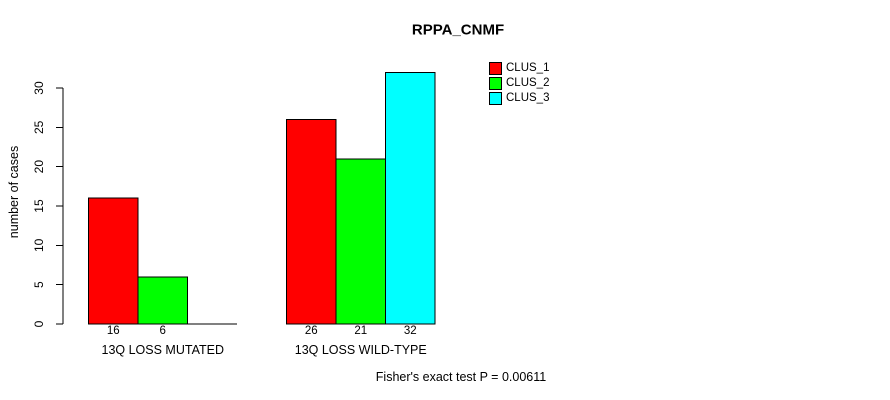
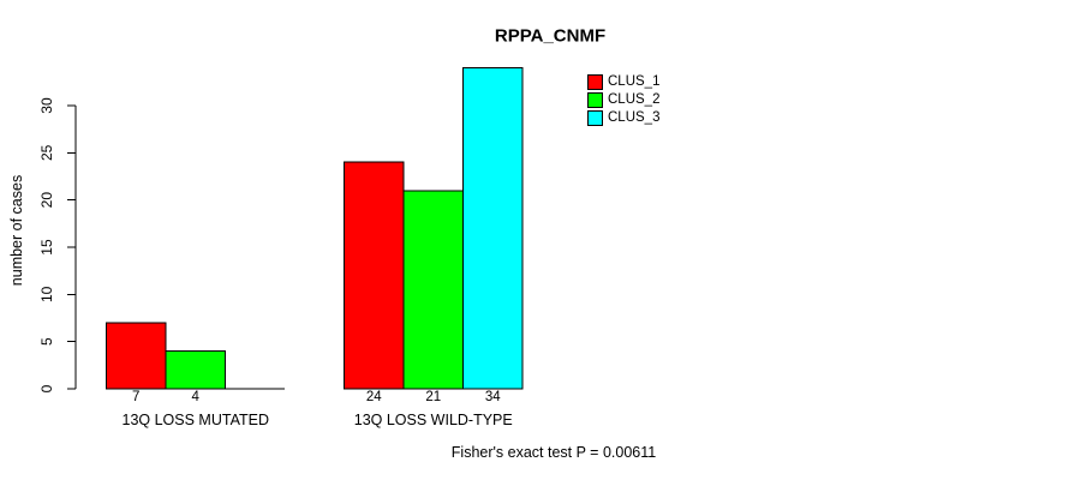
CLUS_1/13Q LOSS MUTATED: 16 -> 7
CLUS_2/13Q LOSS MUTATED: 6 -> 4
CLUS_1/13Q LOSS WILD-TYPE: 26 -> 24
CLUS_3/13Q LOSS WILD-TYPE: 32 -> 34
